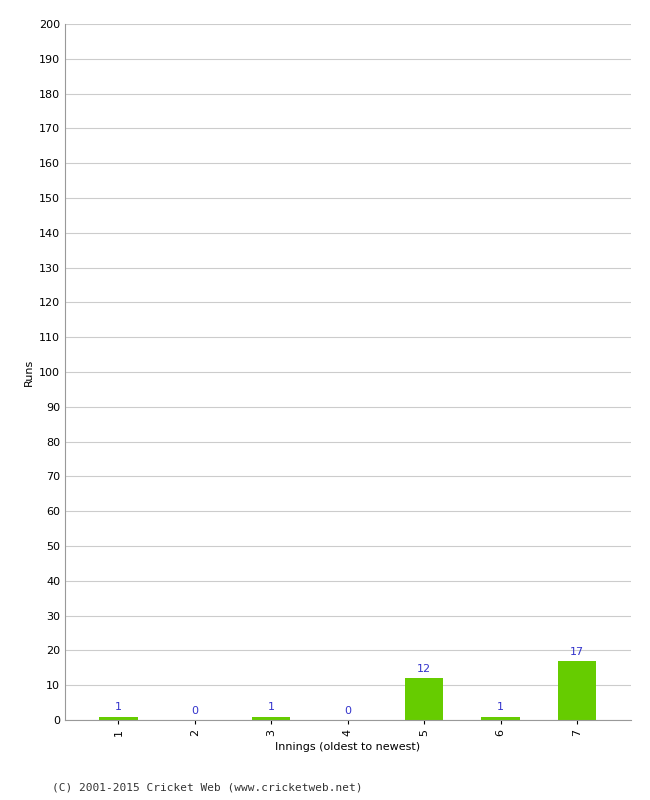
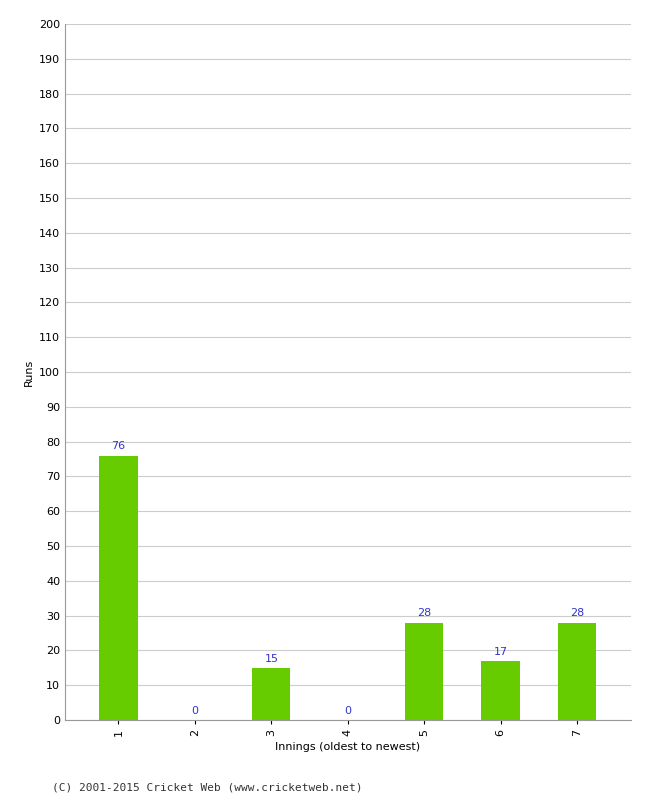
1: 1 -> 76
3: 1 -> 15
5: 12 -> 28
6: 1 -> 17
7: 17 -> 28
